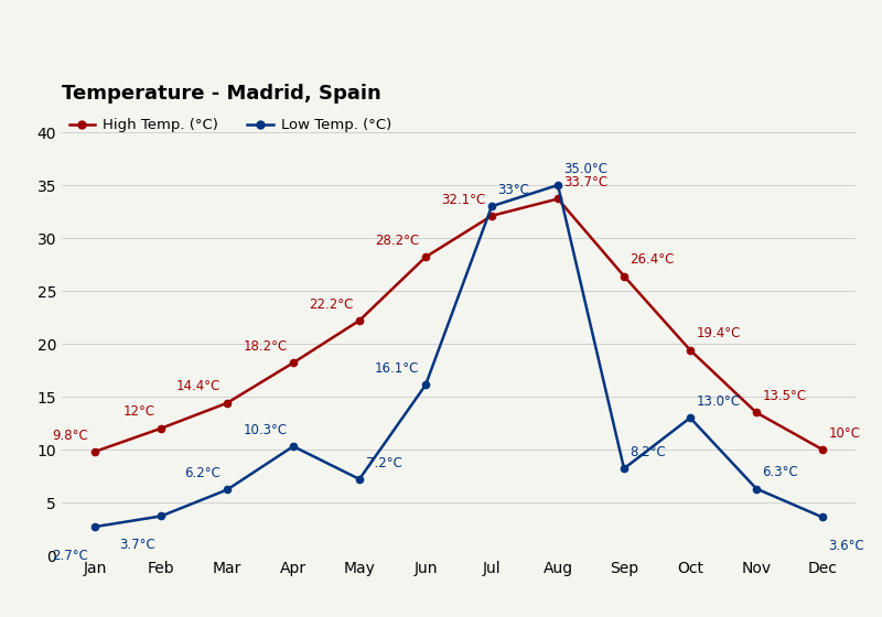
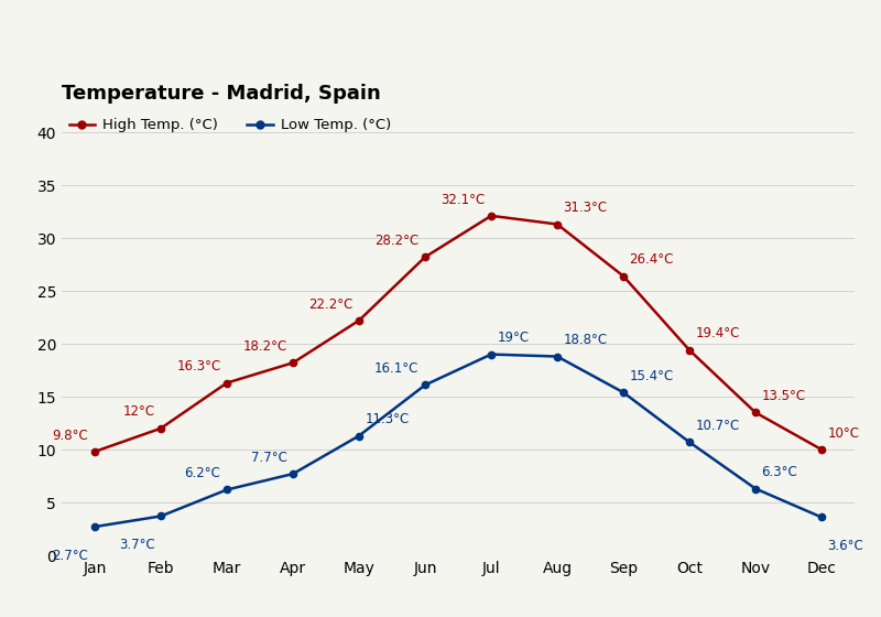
High Temp. (°C)/Mar: 14.4°C -> 16.3°C
Low Temp. (°C)/Apr: 10.3°C -> 7.7°C
Low Temp. (°C)/May: 7.2°C -> 11.3°C
Low Temp. (°C)/Jul: 33°C -> 19°C
High Temp. (°C)/Aug: 33.7°C -> 31.3°C
Low Temp. (°C)/Aug: 35.0°C -> 18.8°C
Low Temp. (°C)/Sep: 8.2°C -> 15.4°C
Low Temp. (°C)/Oct: 13.0°C -> 10.7°C
